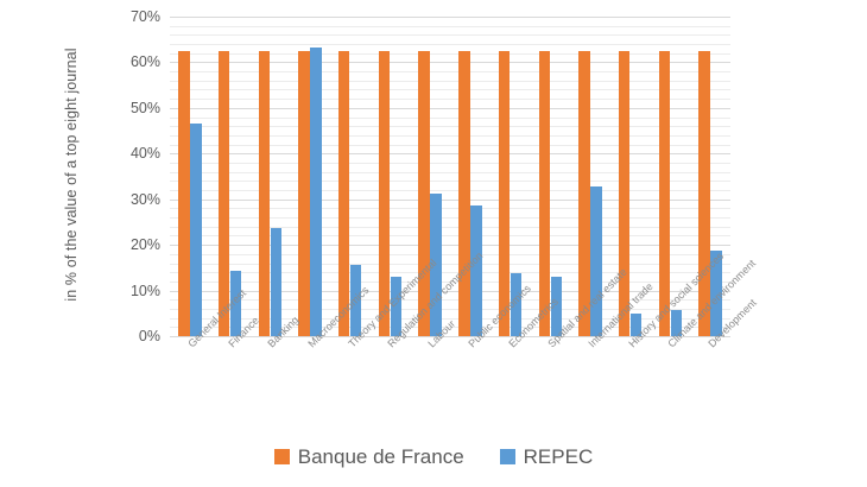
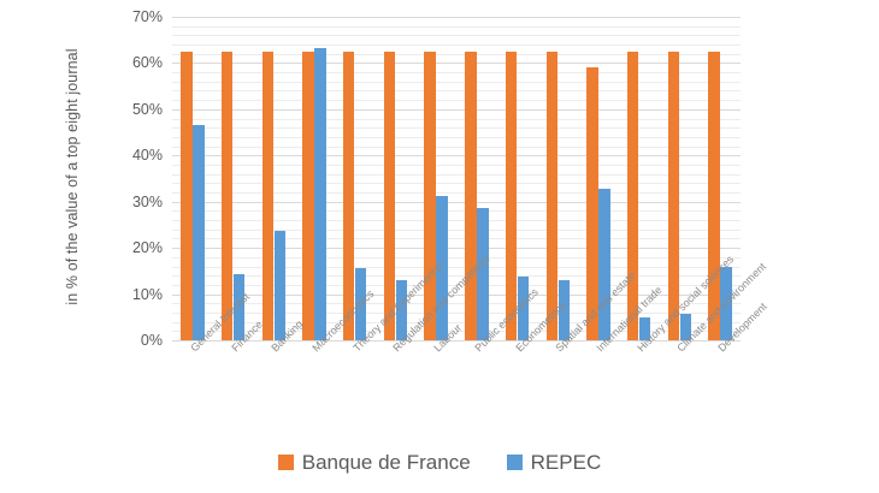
Banque de France/International trade: 62% -> 59%
REPEC/Development: 19% -> 16%
